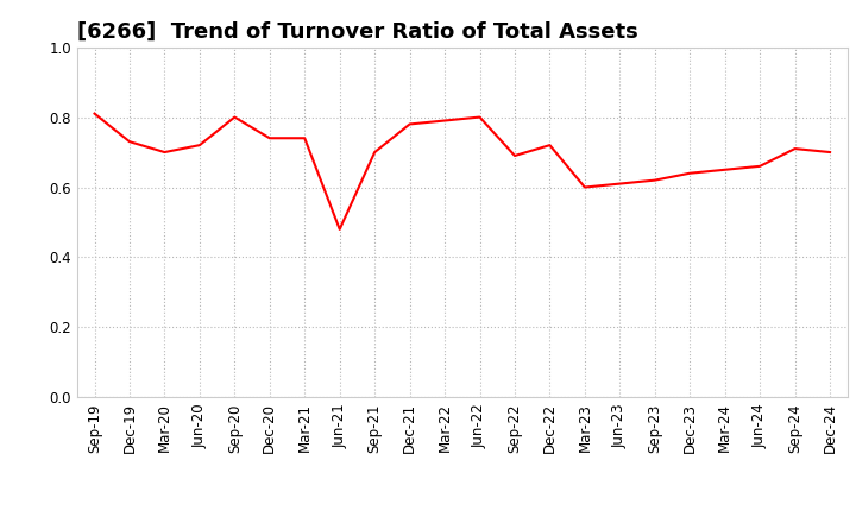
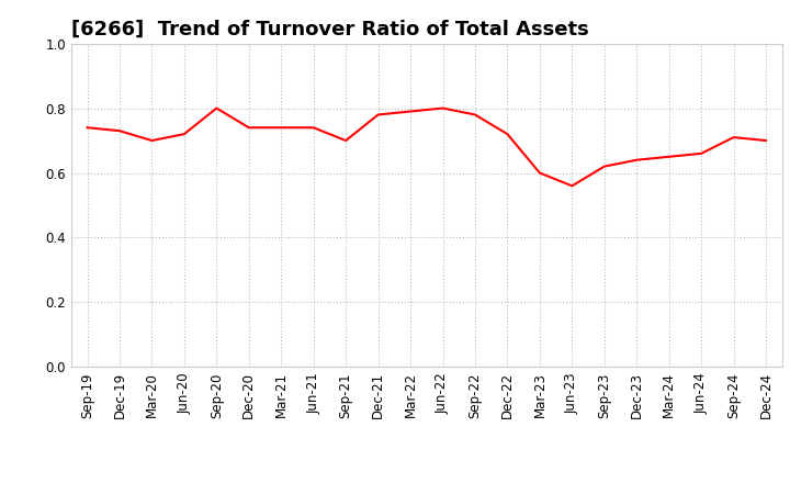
Sep-19: 0.81 -> 0.74
Jun-21: 0.48 -> 0.74
Sep-22: 0.69 -> 0.78
Jun-23: 0.61 -> 0.56
